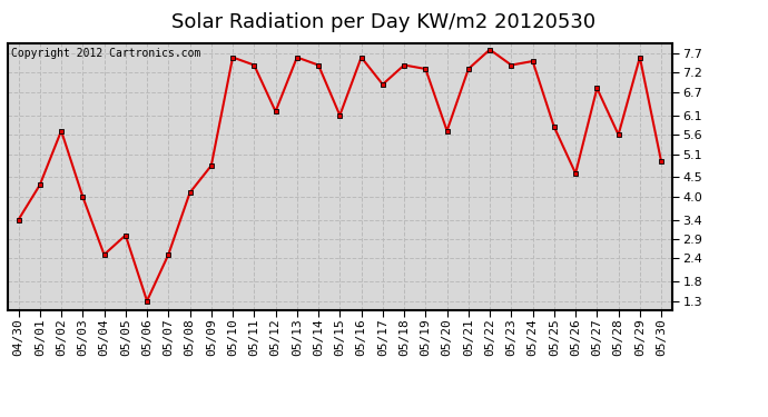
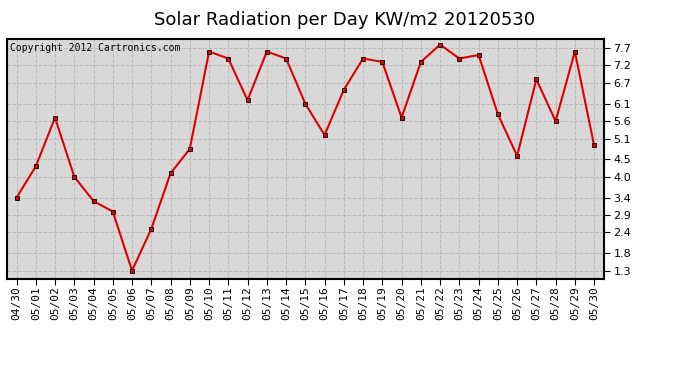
05/04: 2.5 -> 3.3
05/16: 7.6 -> 5.2
05/17: 6.9 -> 6.5
